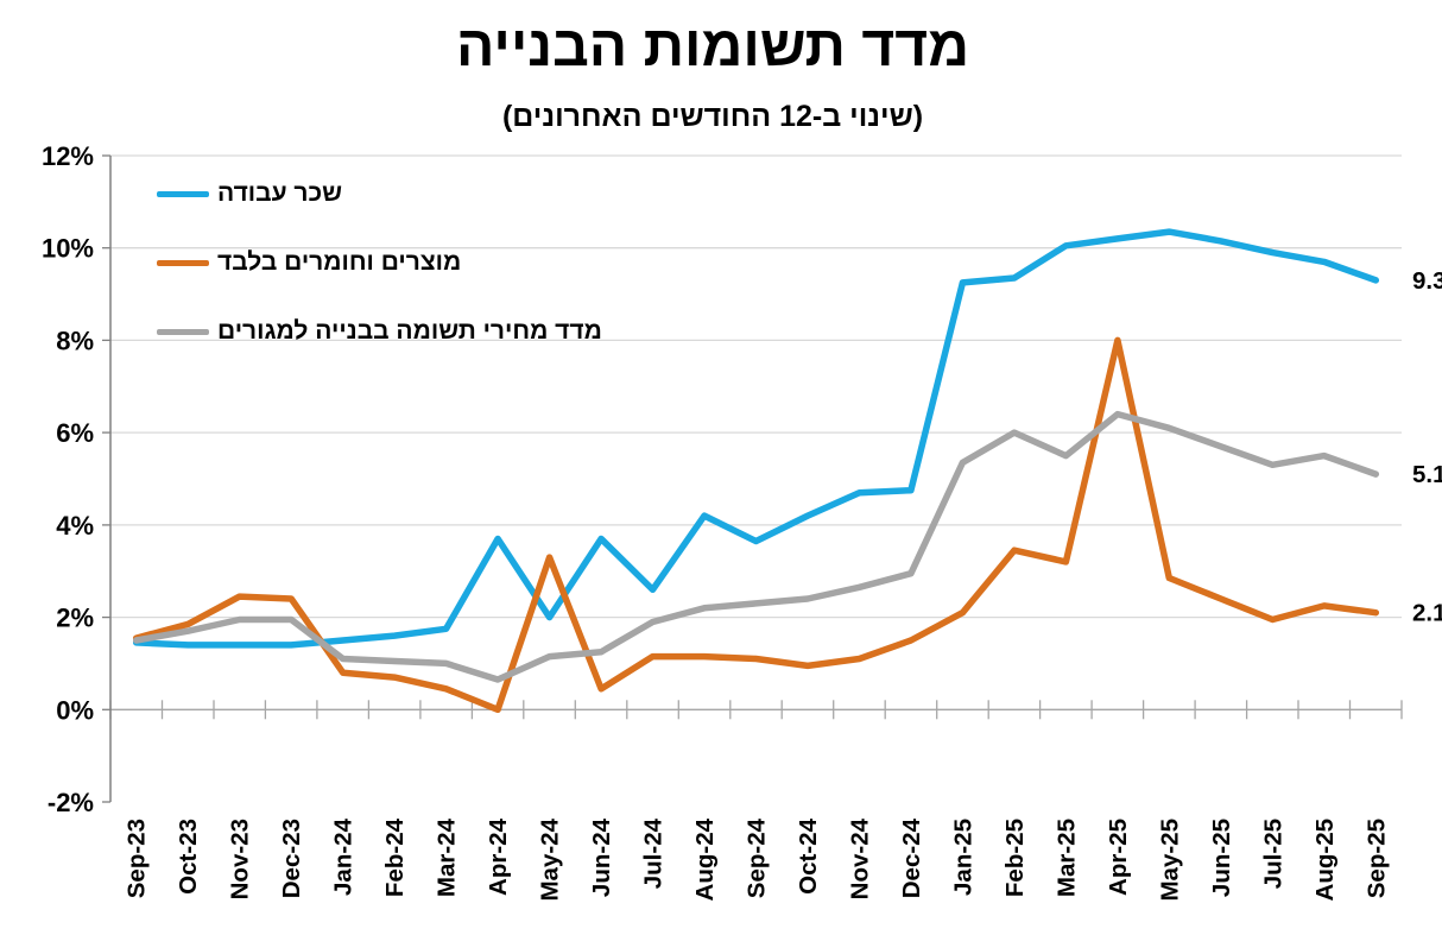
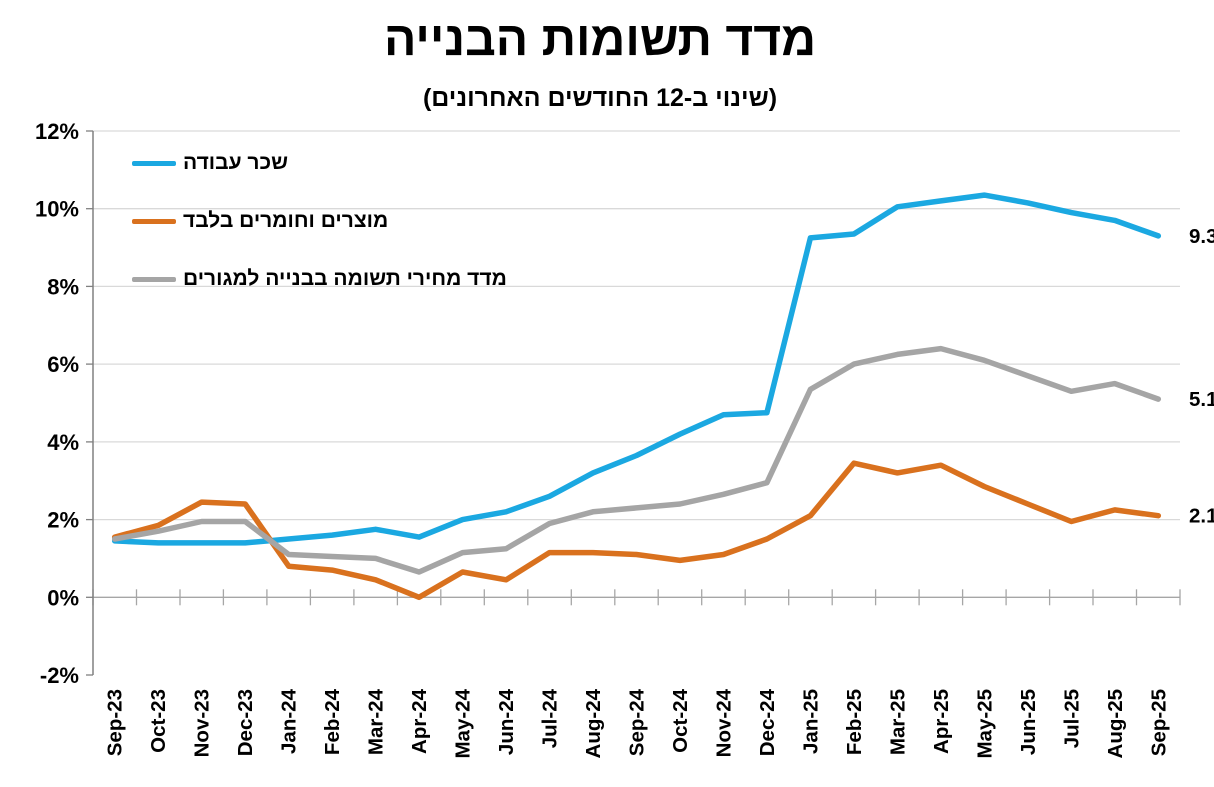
שכר עבודה/Apr-24: 3.7% -> 1.6%
מוצרים וחומרים בלבד/May-24: 3.3% -> 0.7%
שכר עבודה/Jun-24: 3.7% -> 2.2%
שכר עבודה/Aug-24: 4.2% -> 3.2%
מדד מחירי תשומה בבנייה למגורים/Mar-25: 5.5% -> 6.2%
מוצרים וחומרים בלבד/Apr-25: 8.0% -> 3.4%
